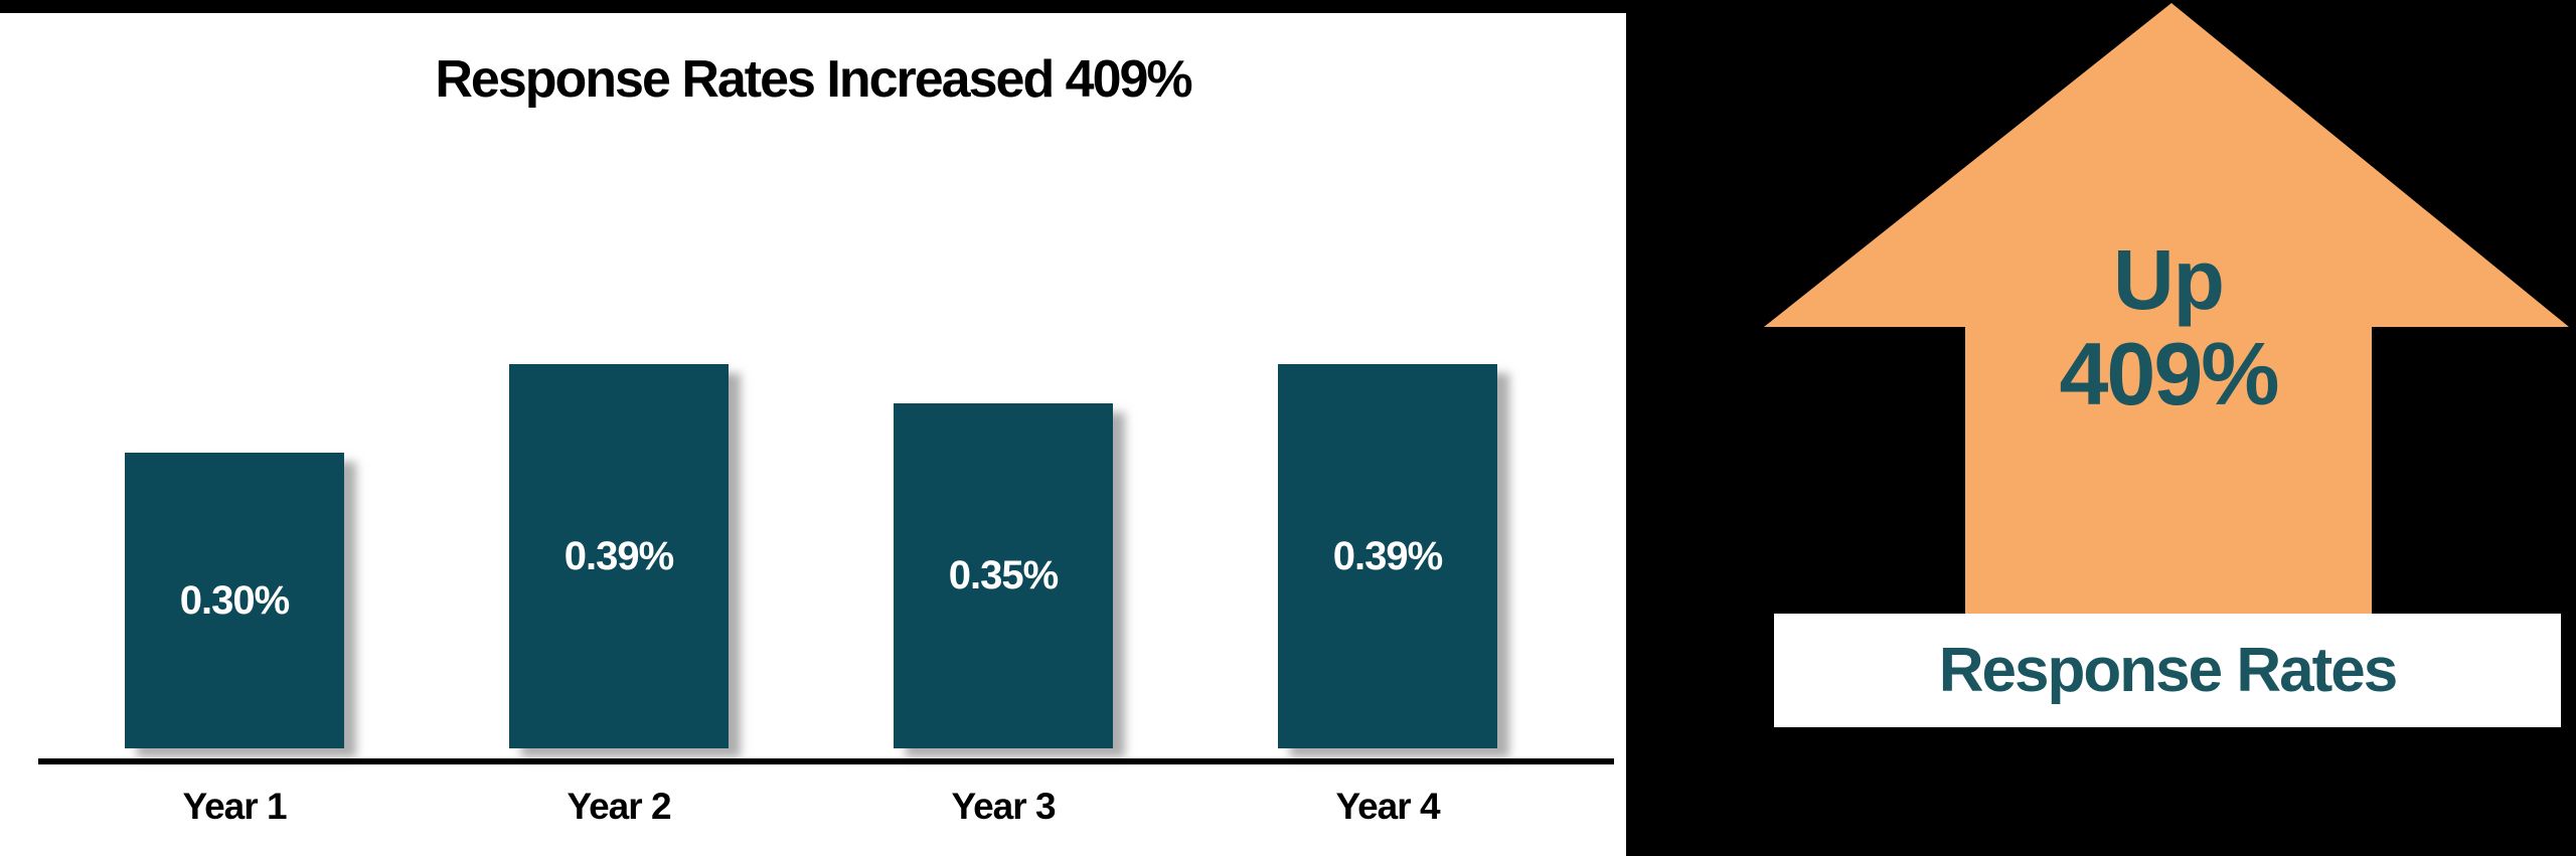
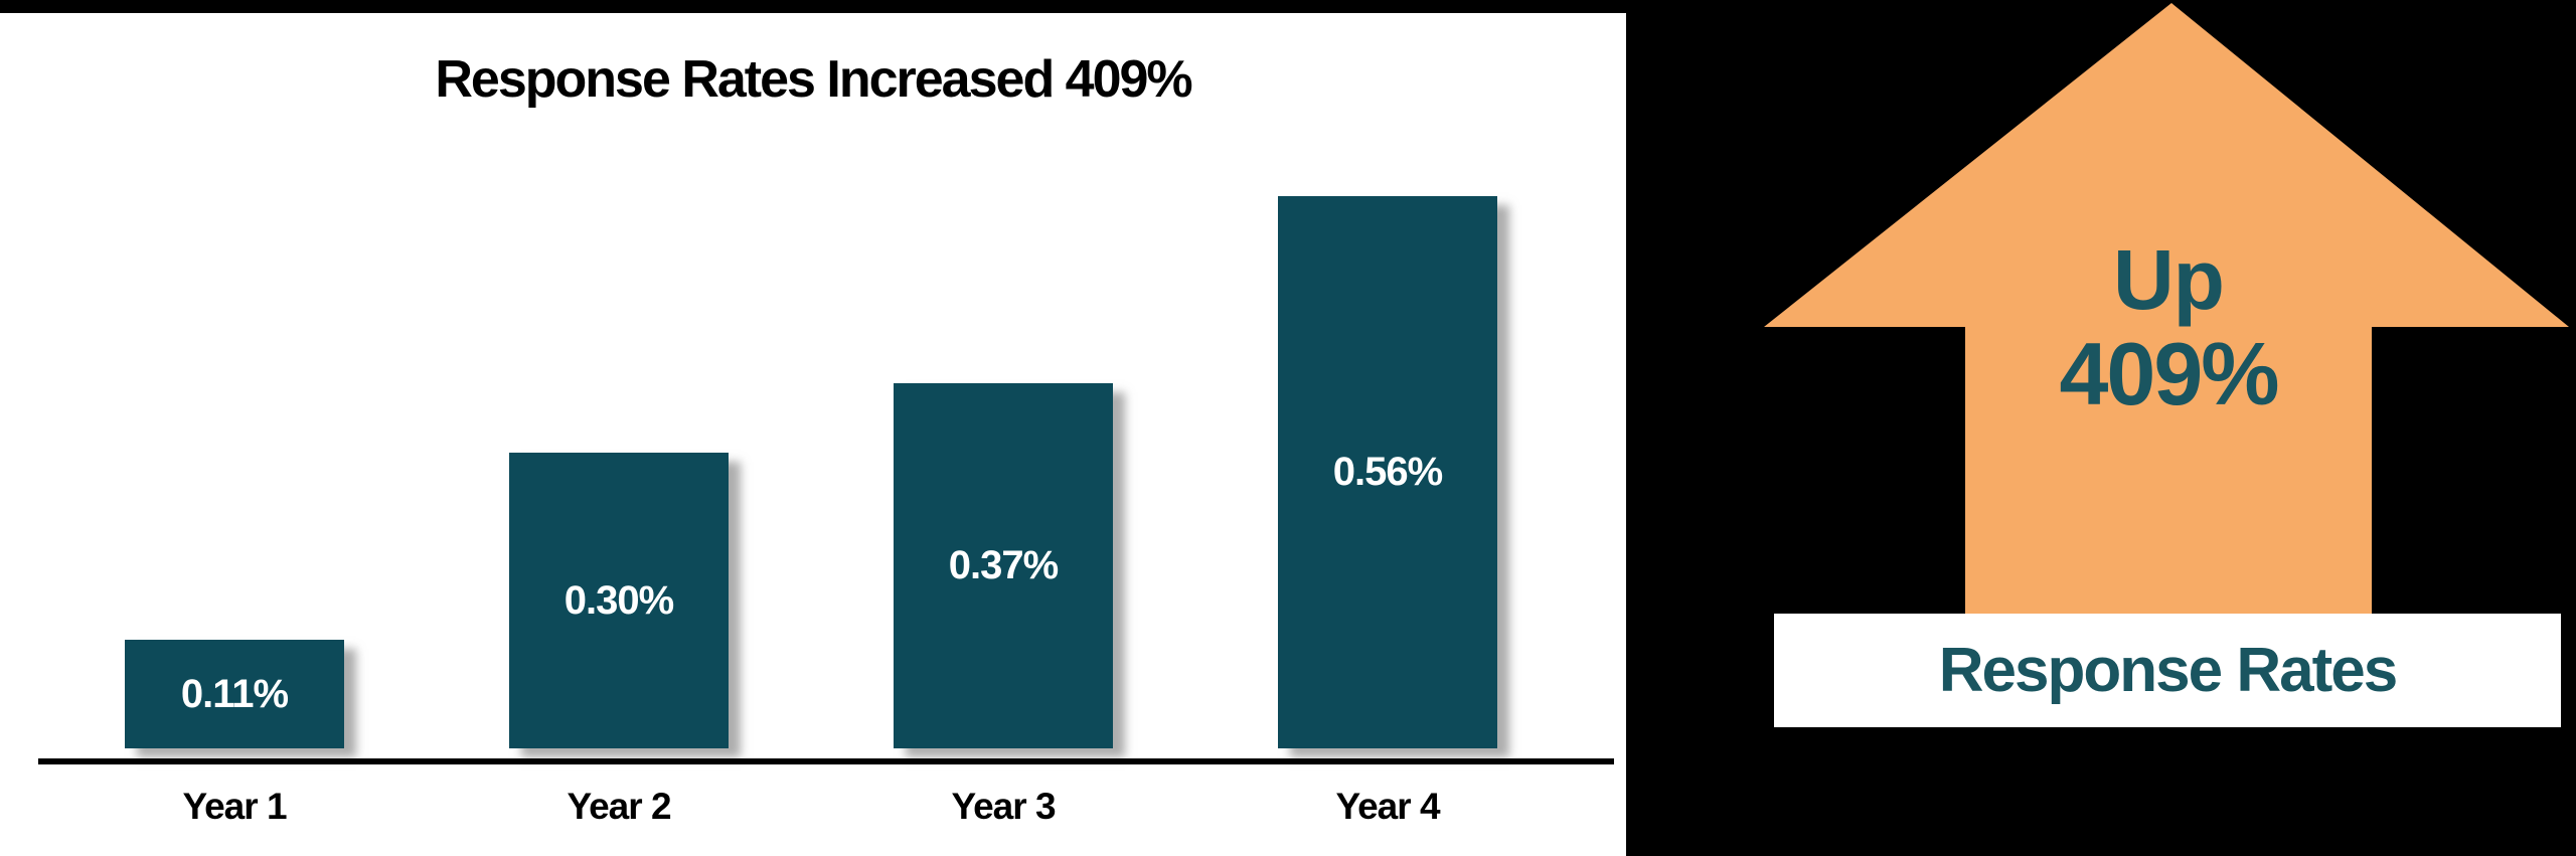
Year 1: 0.30% -> 0.11%
Year 2: 0.39% -> 0.30%
Year 3: 0.35% -> 0.37%
Year 4: 0.39% -> 0.56%
